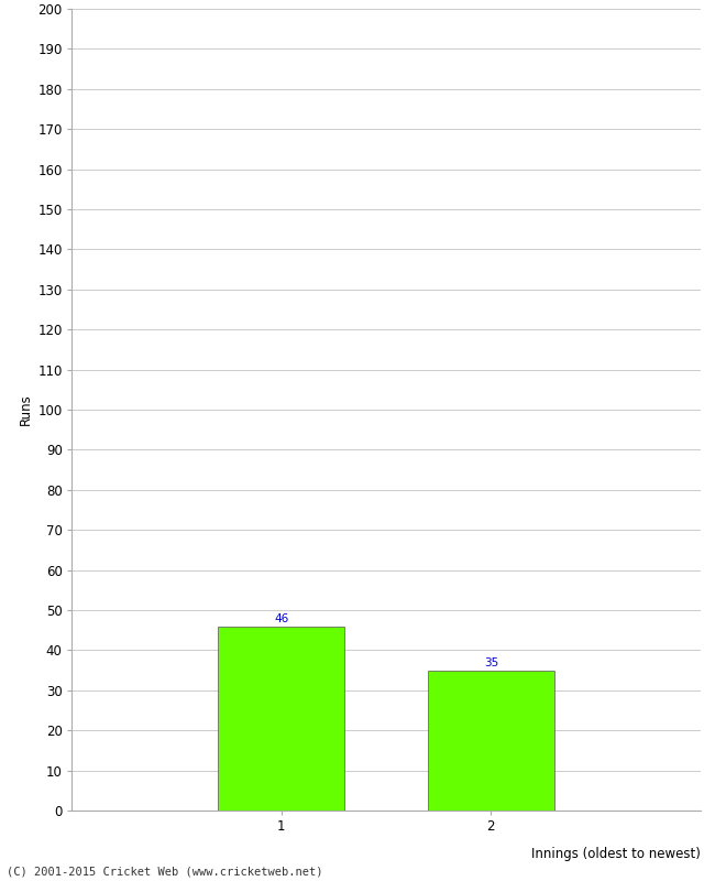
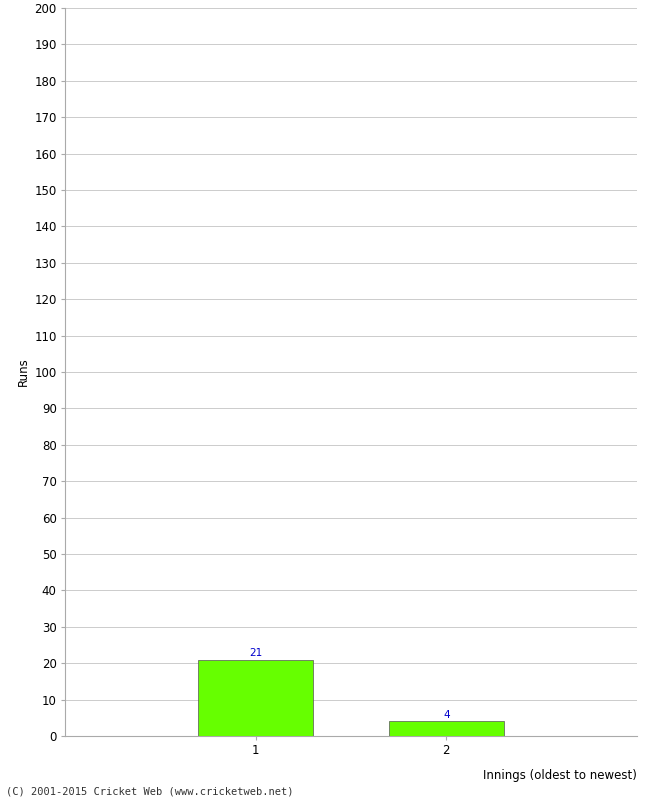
1: 46 -> 21
2: 35 -> 4
